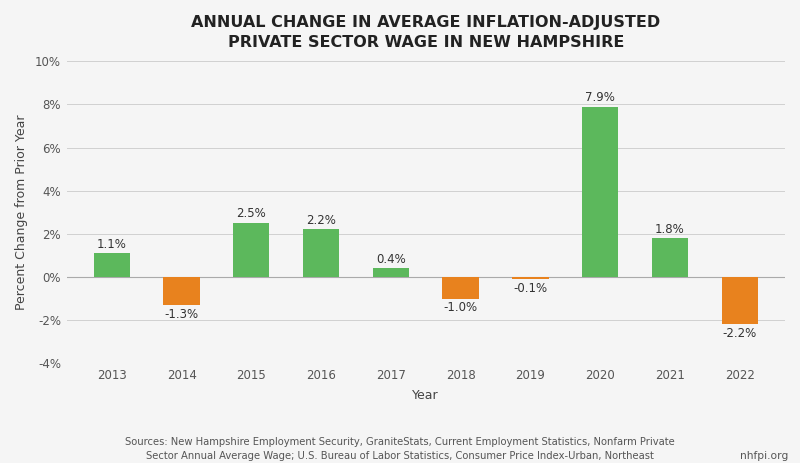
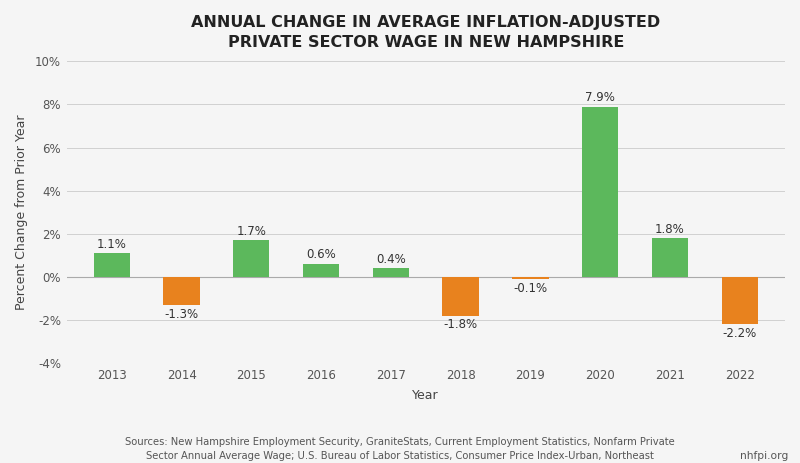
2015: 2.5% -> 1.7%
2016: 2.2% -> 0.6%
2018: -1.0% -> -1.8%
